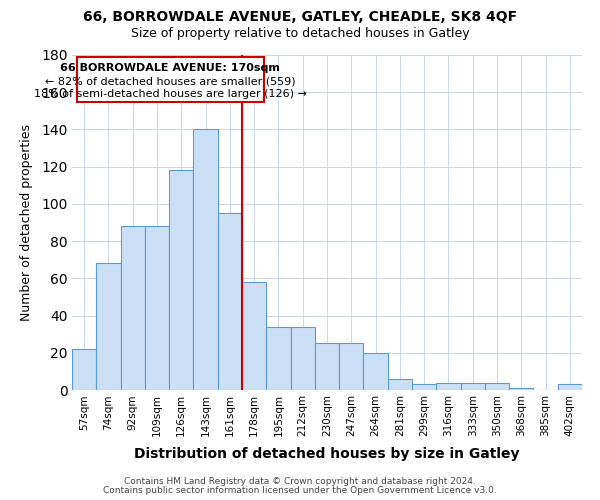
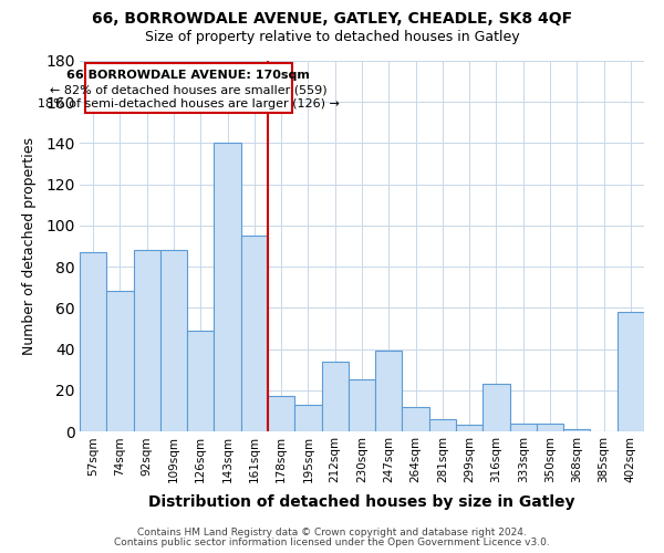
57sqm: 22 -> 87
126sqm: 118 -> 49
178sqm: 58 -> 17
195sqm: 34 -> 13
247sqm: 25 -> 39
264sqm: 20 -> 12
316sqm: 4 -> 23
402sqm: 3 -> 58
